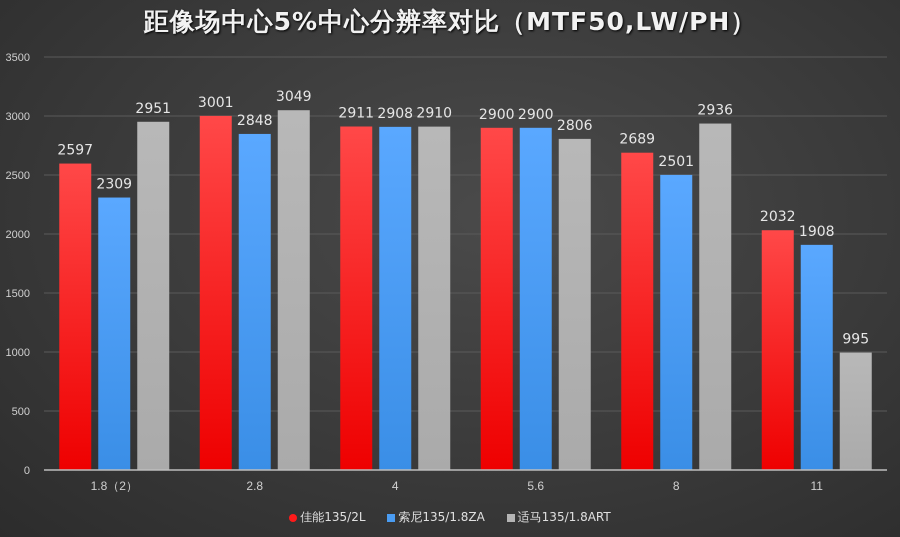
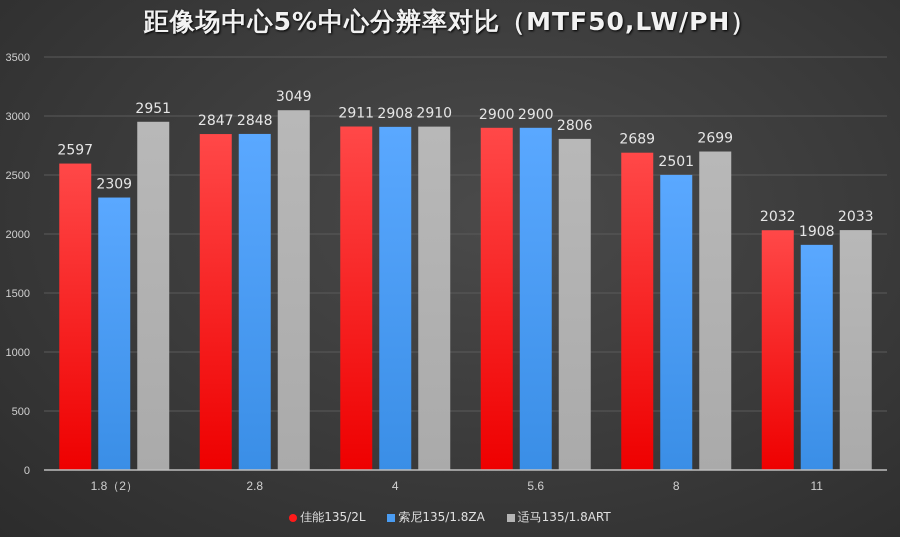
佳能135/2L/2.8: 3001 -> 2847
适马135/1.8ART/8: 2936 -> 2699
适马135/1.8ART/11: 995 -> 2033
